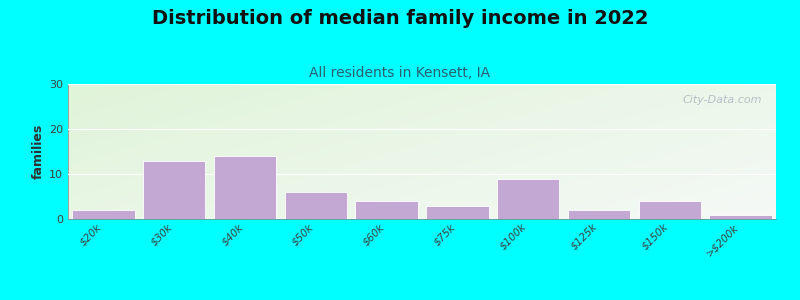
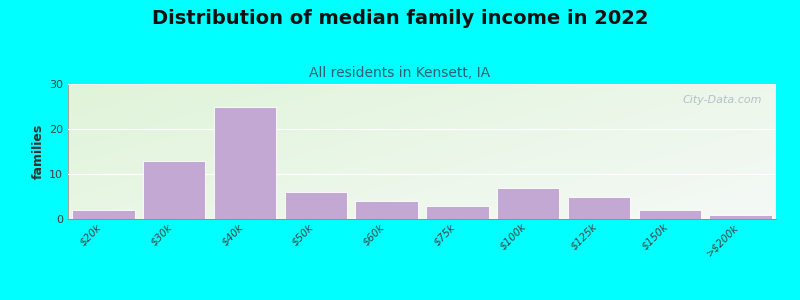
$40k: 14 -> 25
$100k: 9 -> 7
$125k: 2 -> 5
$150k: 4 -> 2
